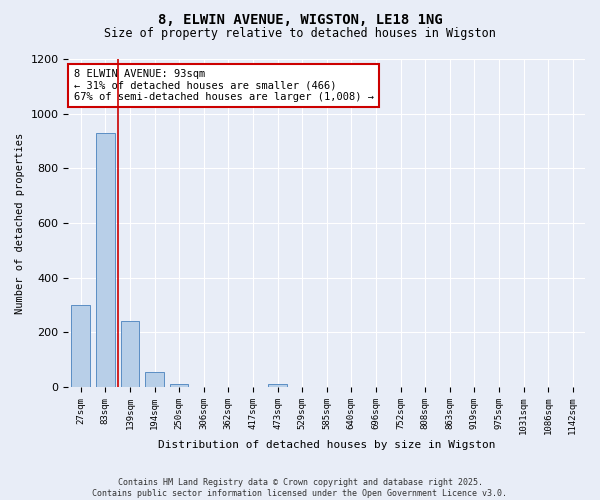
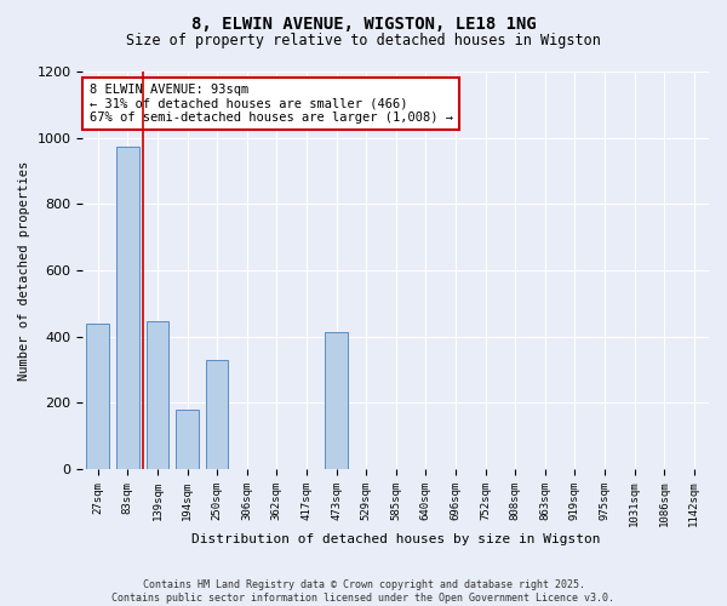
27sqm: 300 -> 440
83sqm: 930 -> 975
139sqm: 240 -> 445
194sqm: 55 -> 180
250sqm: 12 -> 330
473sqm: 12 -> 415
